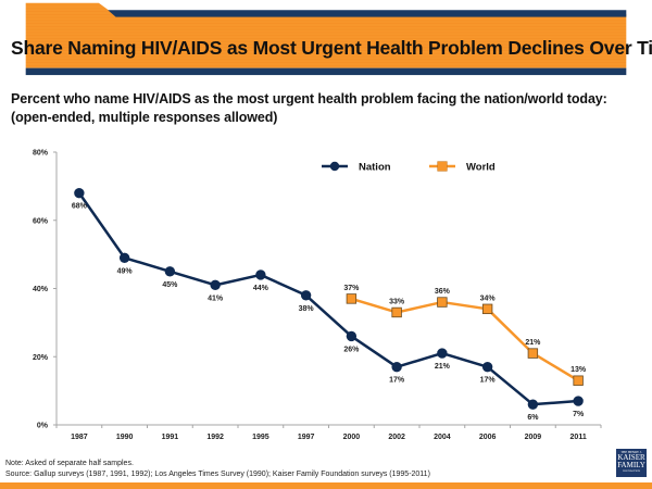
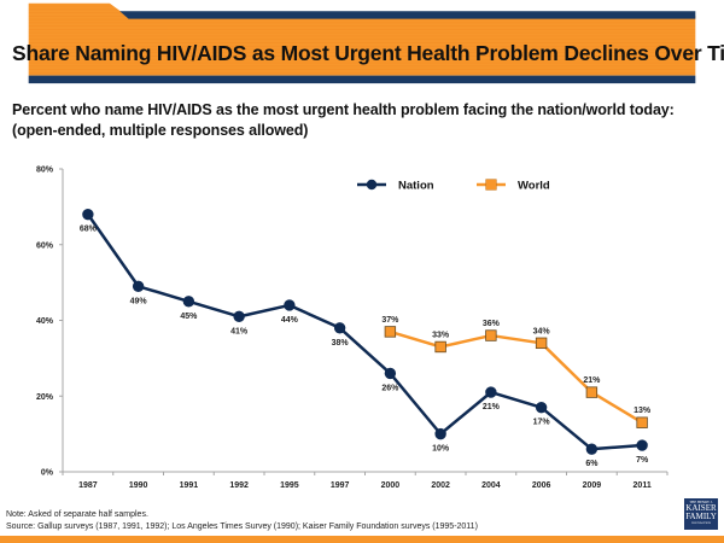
Nation/2002: 17% -> 10%
